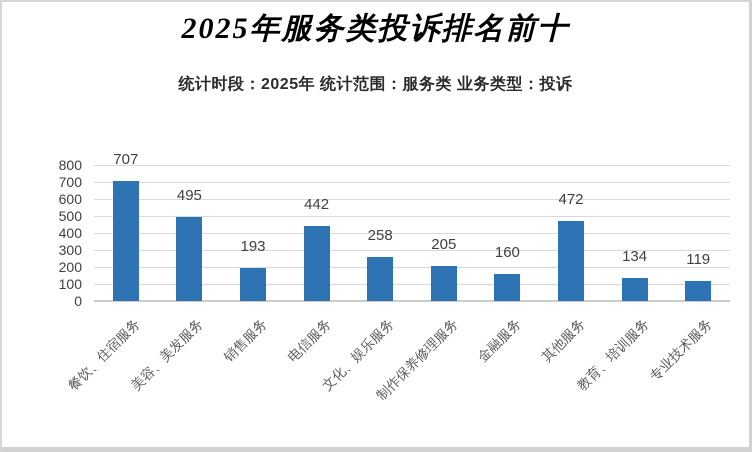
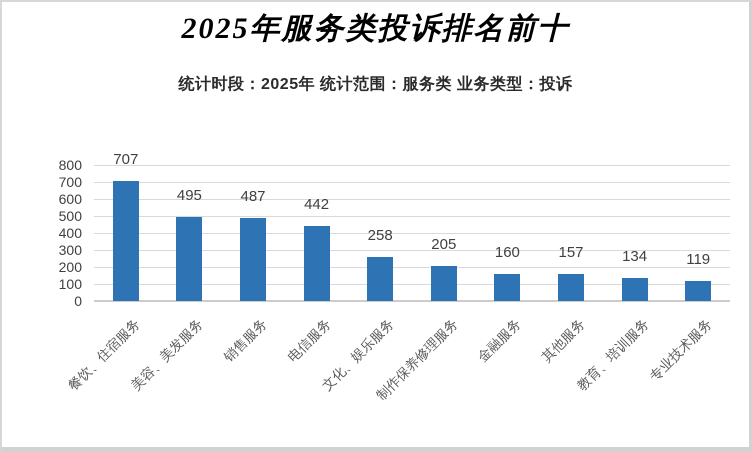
销售服务: 193 -> 487
其他服务: 472 -> 157
